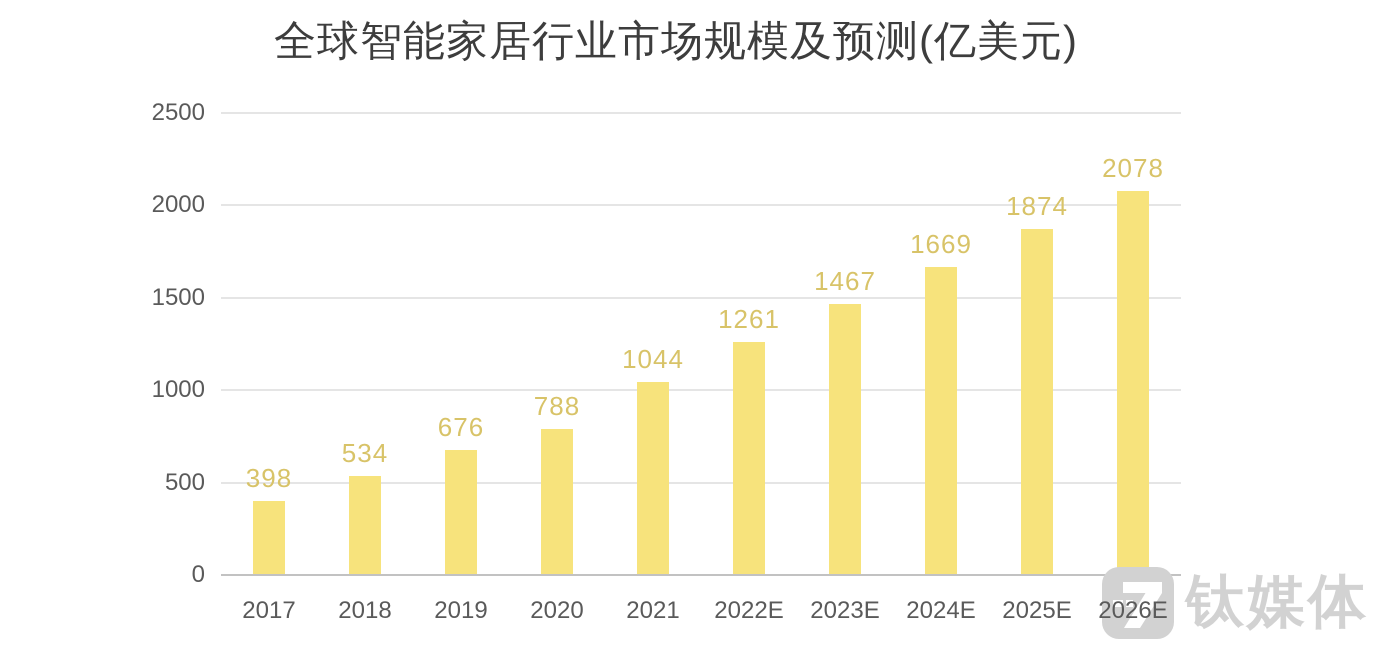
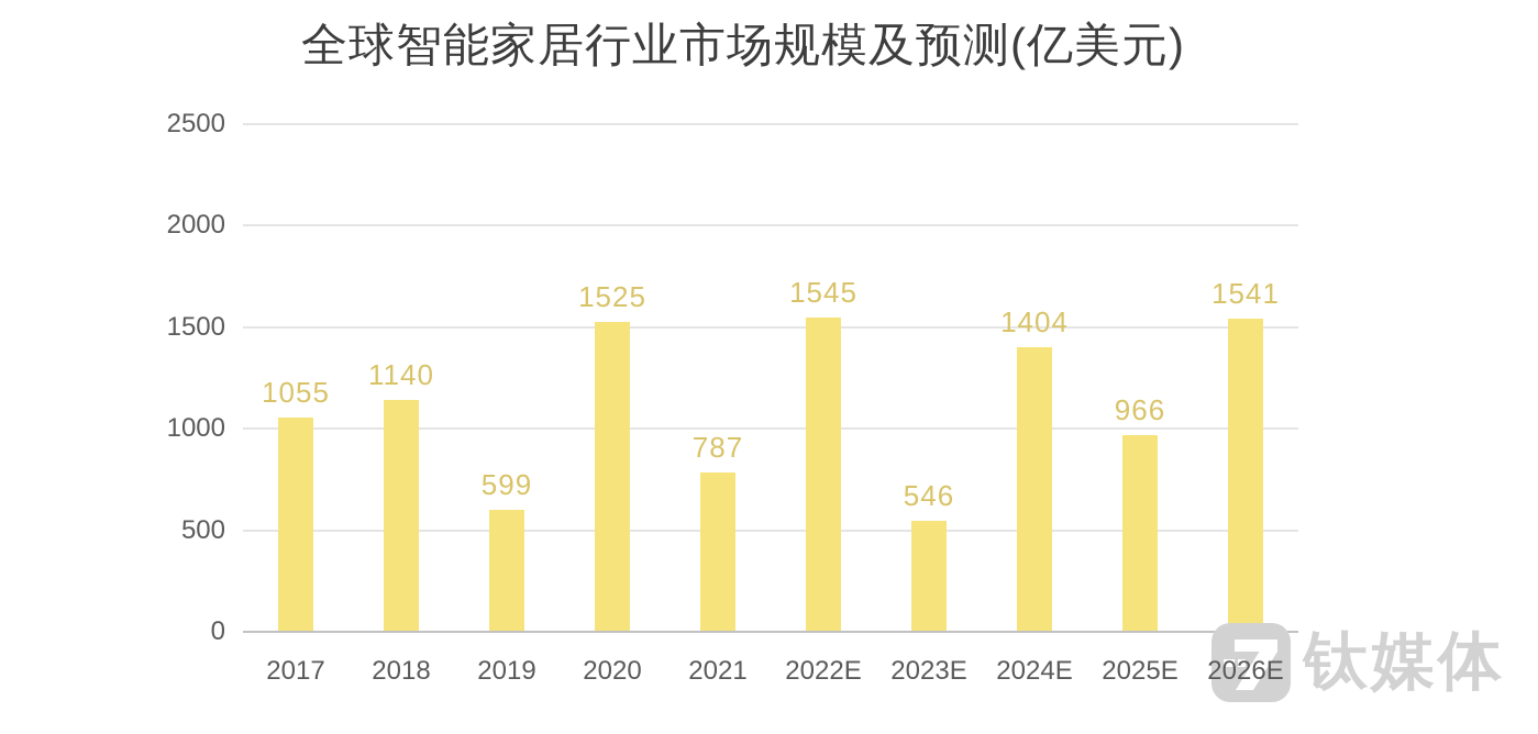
2017: 398 -> 1055
2018: 534 -> 1140
2019: 676 -> 599
2020: 788 -> 1525
2021: 1044 -> 787
2022E: 1261 -> 1545
2023E: 1467 -> 546
2024E: 1669 -> 1404
2025E: 1874 -> 966
2026E: 2078 -> 1541
